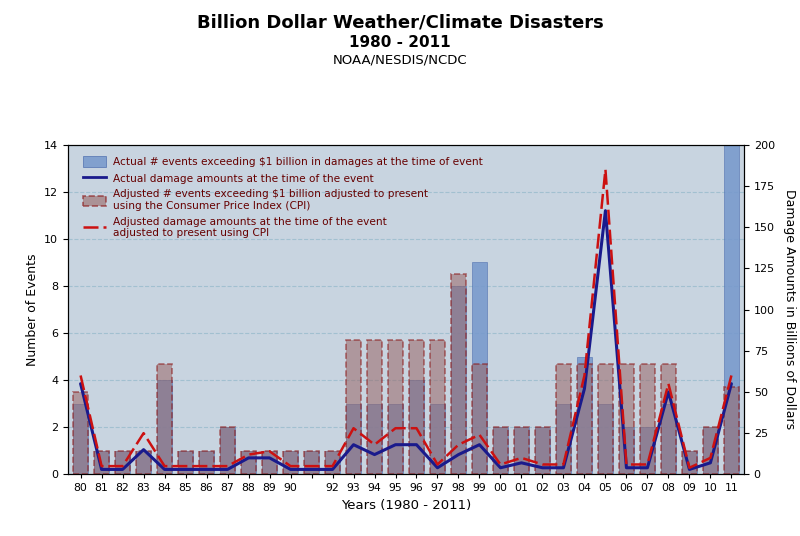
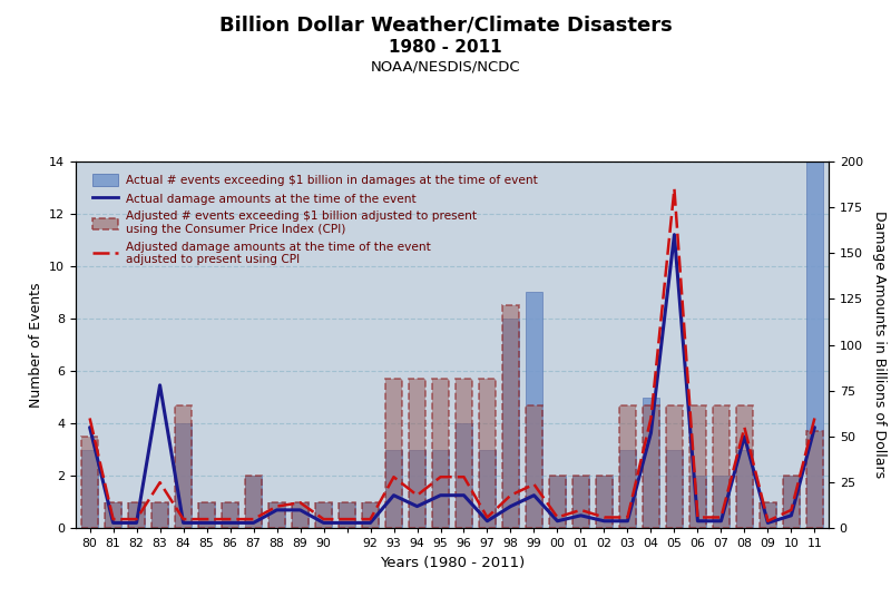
Actual damage amounts at the time of the event/83: 15 -> 78
